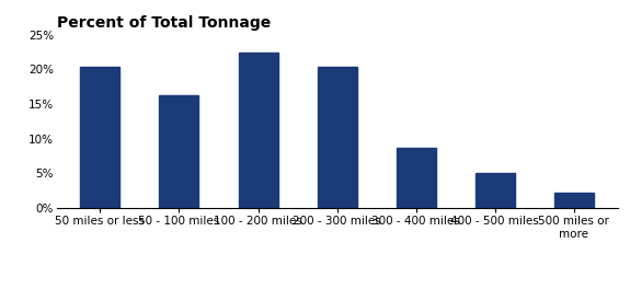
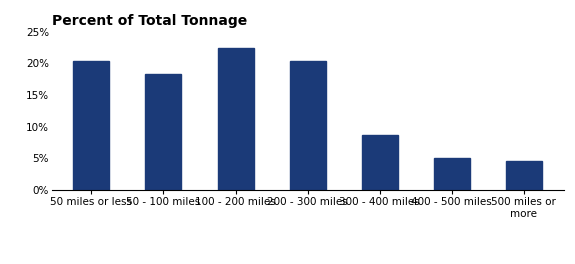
50 - 100 miles: 16.2% -> 18.3%
500 miles or more: 2.2% -> 4.6%
